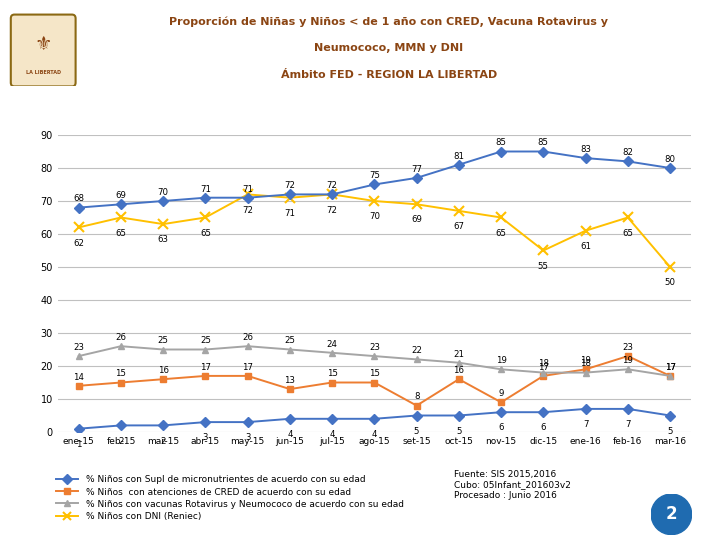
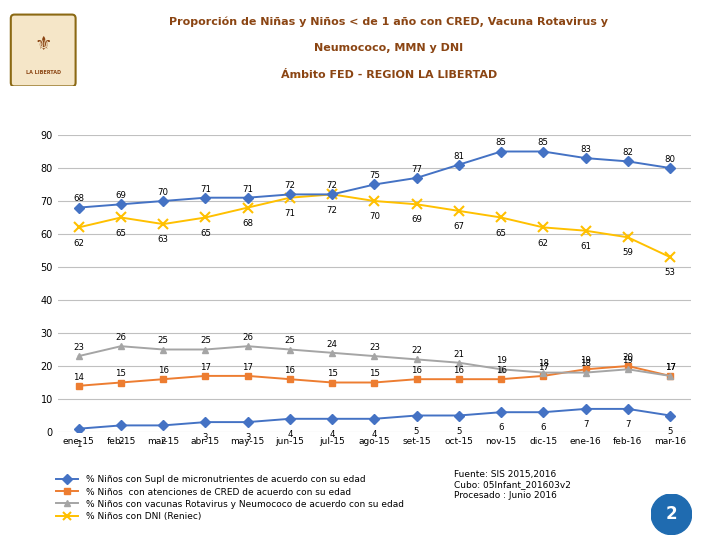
% Niños con DNI (Reniec)/may-15: 72 -> 68
% Niños con atenciones de CRED de acuerdo con su edad/jun-15: 13 -> 16
% Niños con atenciones de CRED de acuerdo con su edad/set-15: 8 -> 16
% Niños con atenciones de CRED de acuerdo con su edad/nov-15: 9 -> 16
% Niños con DNI (Reniec)/dic-15: 55 -> 62
% Niños con atenciones de CRED de acuerdo con su edad/feb-16: 23 -> 20
% Niños con DNI (Reniec)/feb-16: 65 -> 59
% Niños con DNI (Reniec)/mar-16: 50 -> 53
